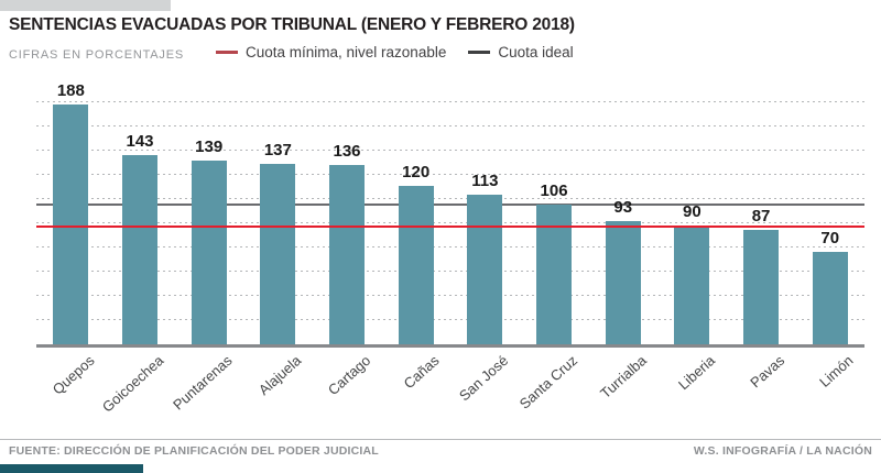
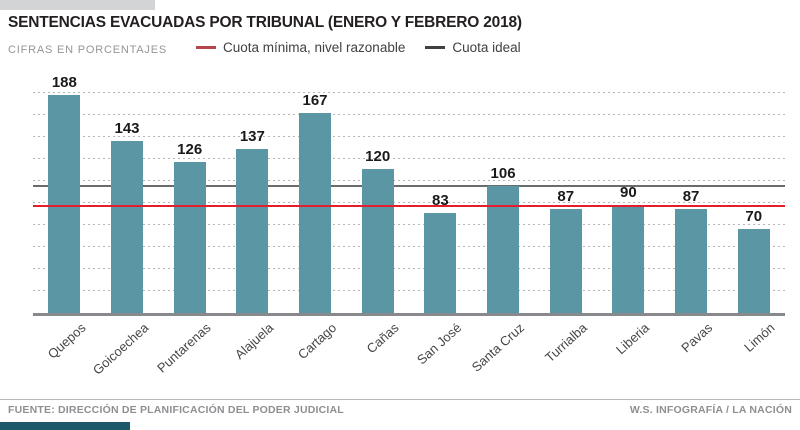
Puntarenas: 139 -> 126
Cartago: 136 -> 167
San José: 113 -> 83
Turrialba: 93 -> 87
